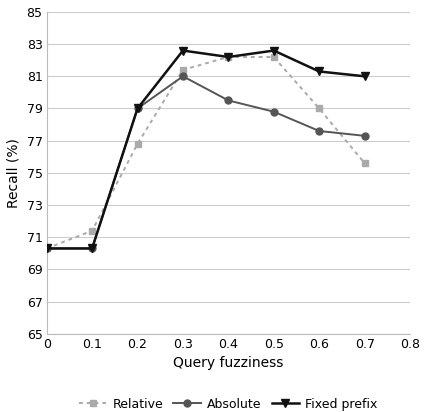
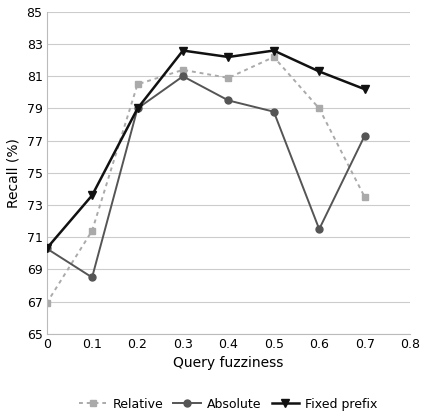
Relative/0: 70.3 -> 66.9
Absolute/0.1: 70.3 -> 68.5
Fixed prefix/0.1: 70.3 -> 73.6
Relative/0.2: 76.8 -> 80.5
Relative/0.4: 82.2 -> 80.9
Absolute/0.6: 77.6 -> 71.5
Relative/0.7: 75.6 -> 73.5
Fixed prefix/0.7: 81.0 -> 80.2
